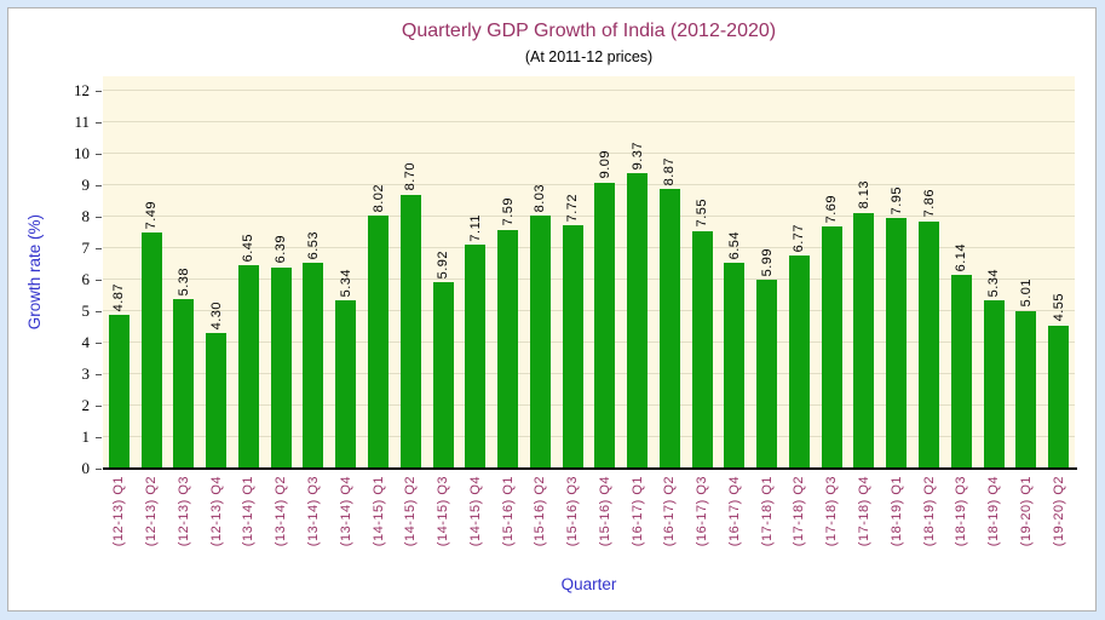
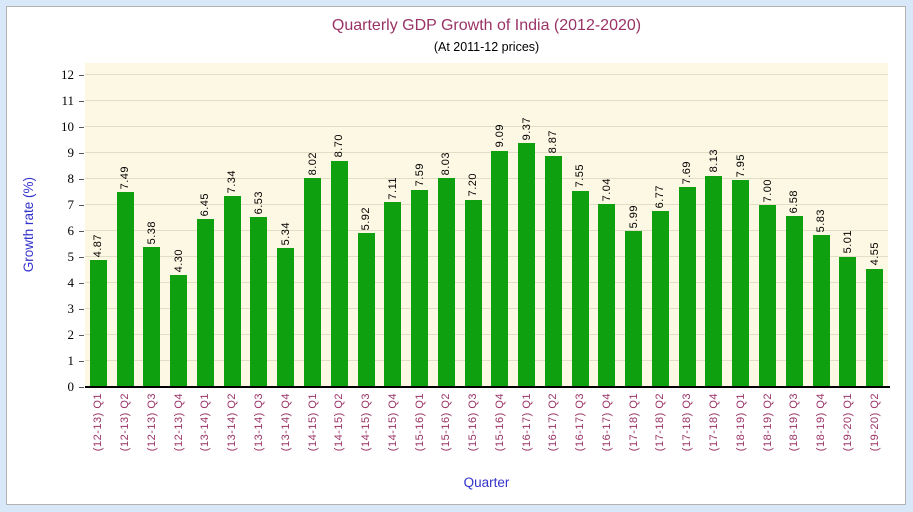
(13-14) Q2: 6.39 -> 7.34
(15-16) Q3: 7.72 -> 7.20
(16-17) Q4: 6.54 -> 7.04
(18-19) Q2: 7.86 -> 7.00
(18-19) Q3: 6.14 -> 6.58
(18-19) Q4: 5.34 -> 5.83
